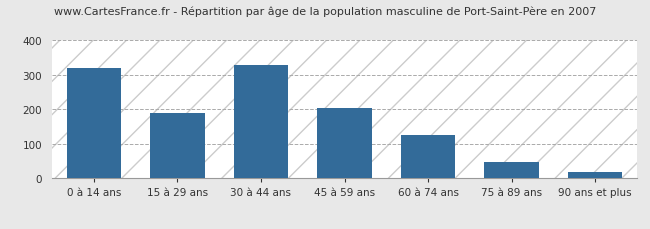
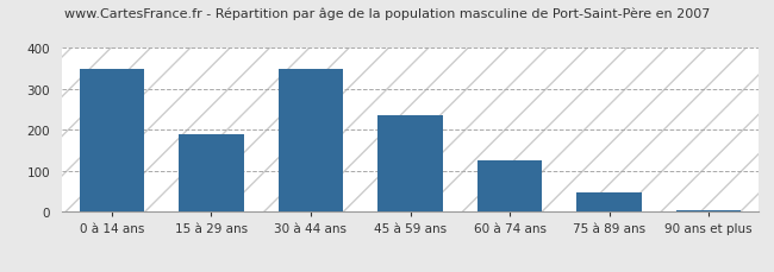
0 à 14 ans: 320 -> 350
30 à 44 ans: 330 -> 350
45 à 59 ans: 205 -> 235
90 ans et plus: 20 -> 5
